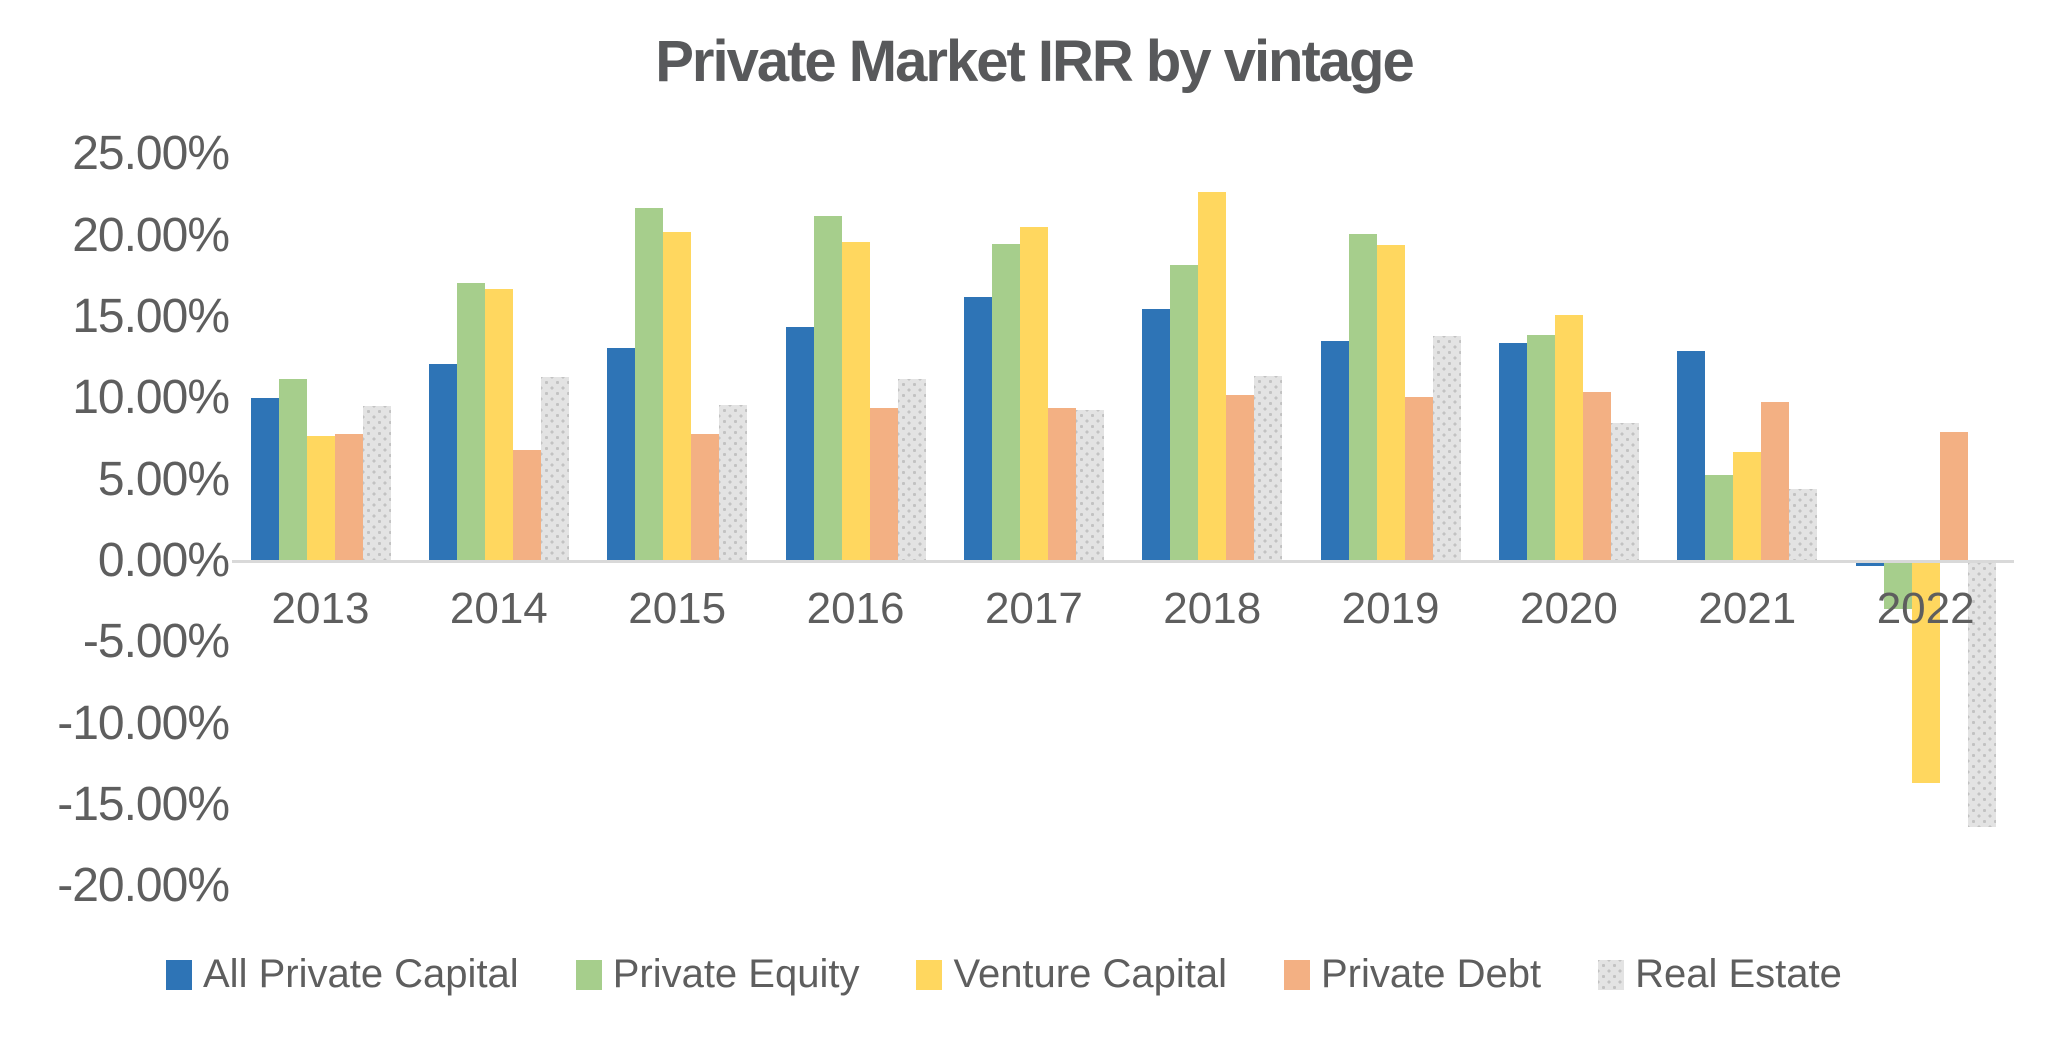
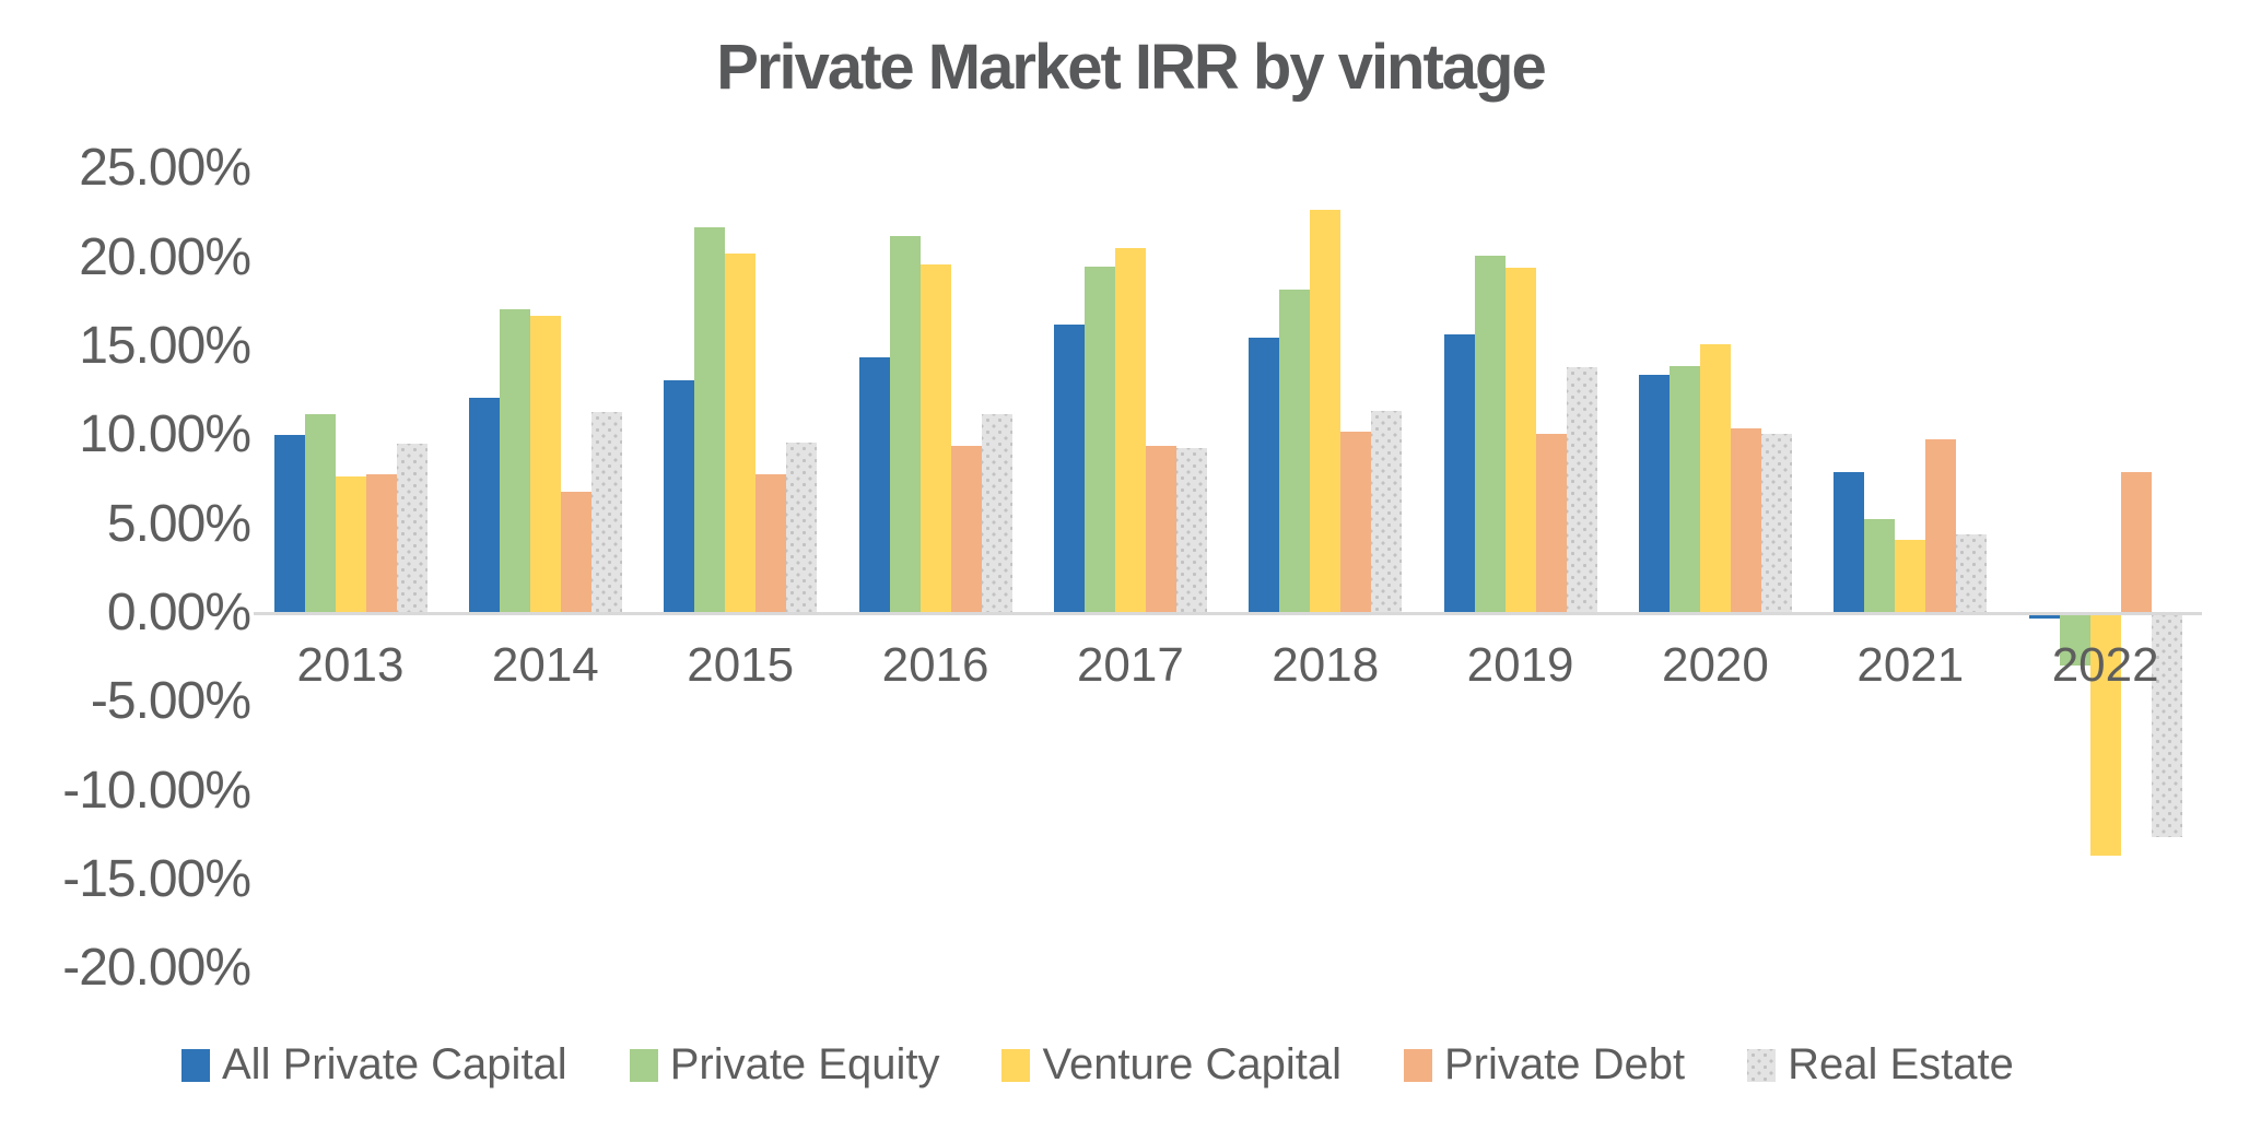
All Private Capital/2019: 13.5% -> 15.7%
Real Estate/2020: 8.5% -> 10.1%
All Private Capital/2021: 12.9% -> 7.9%
Venture Capital/2021: 6.7% -> 4.1%
Real Estate/2022: -16.2% -> -12.5%
